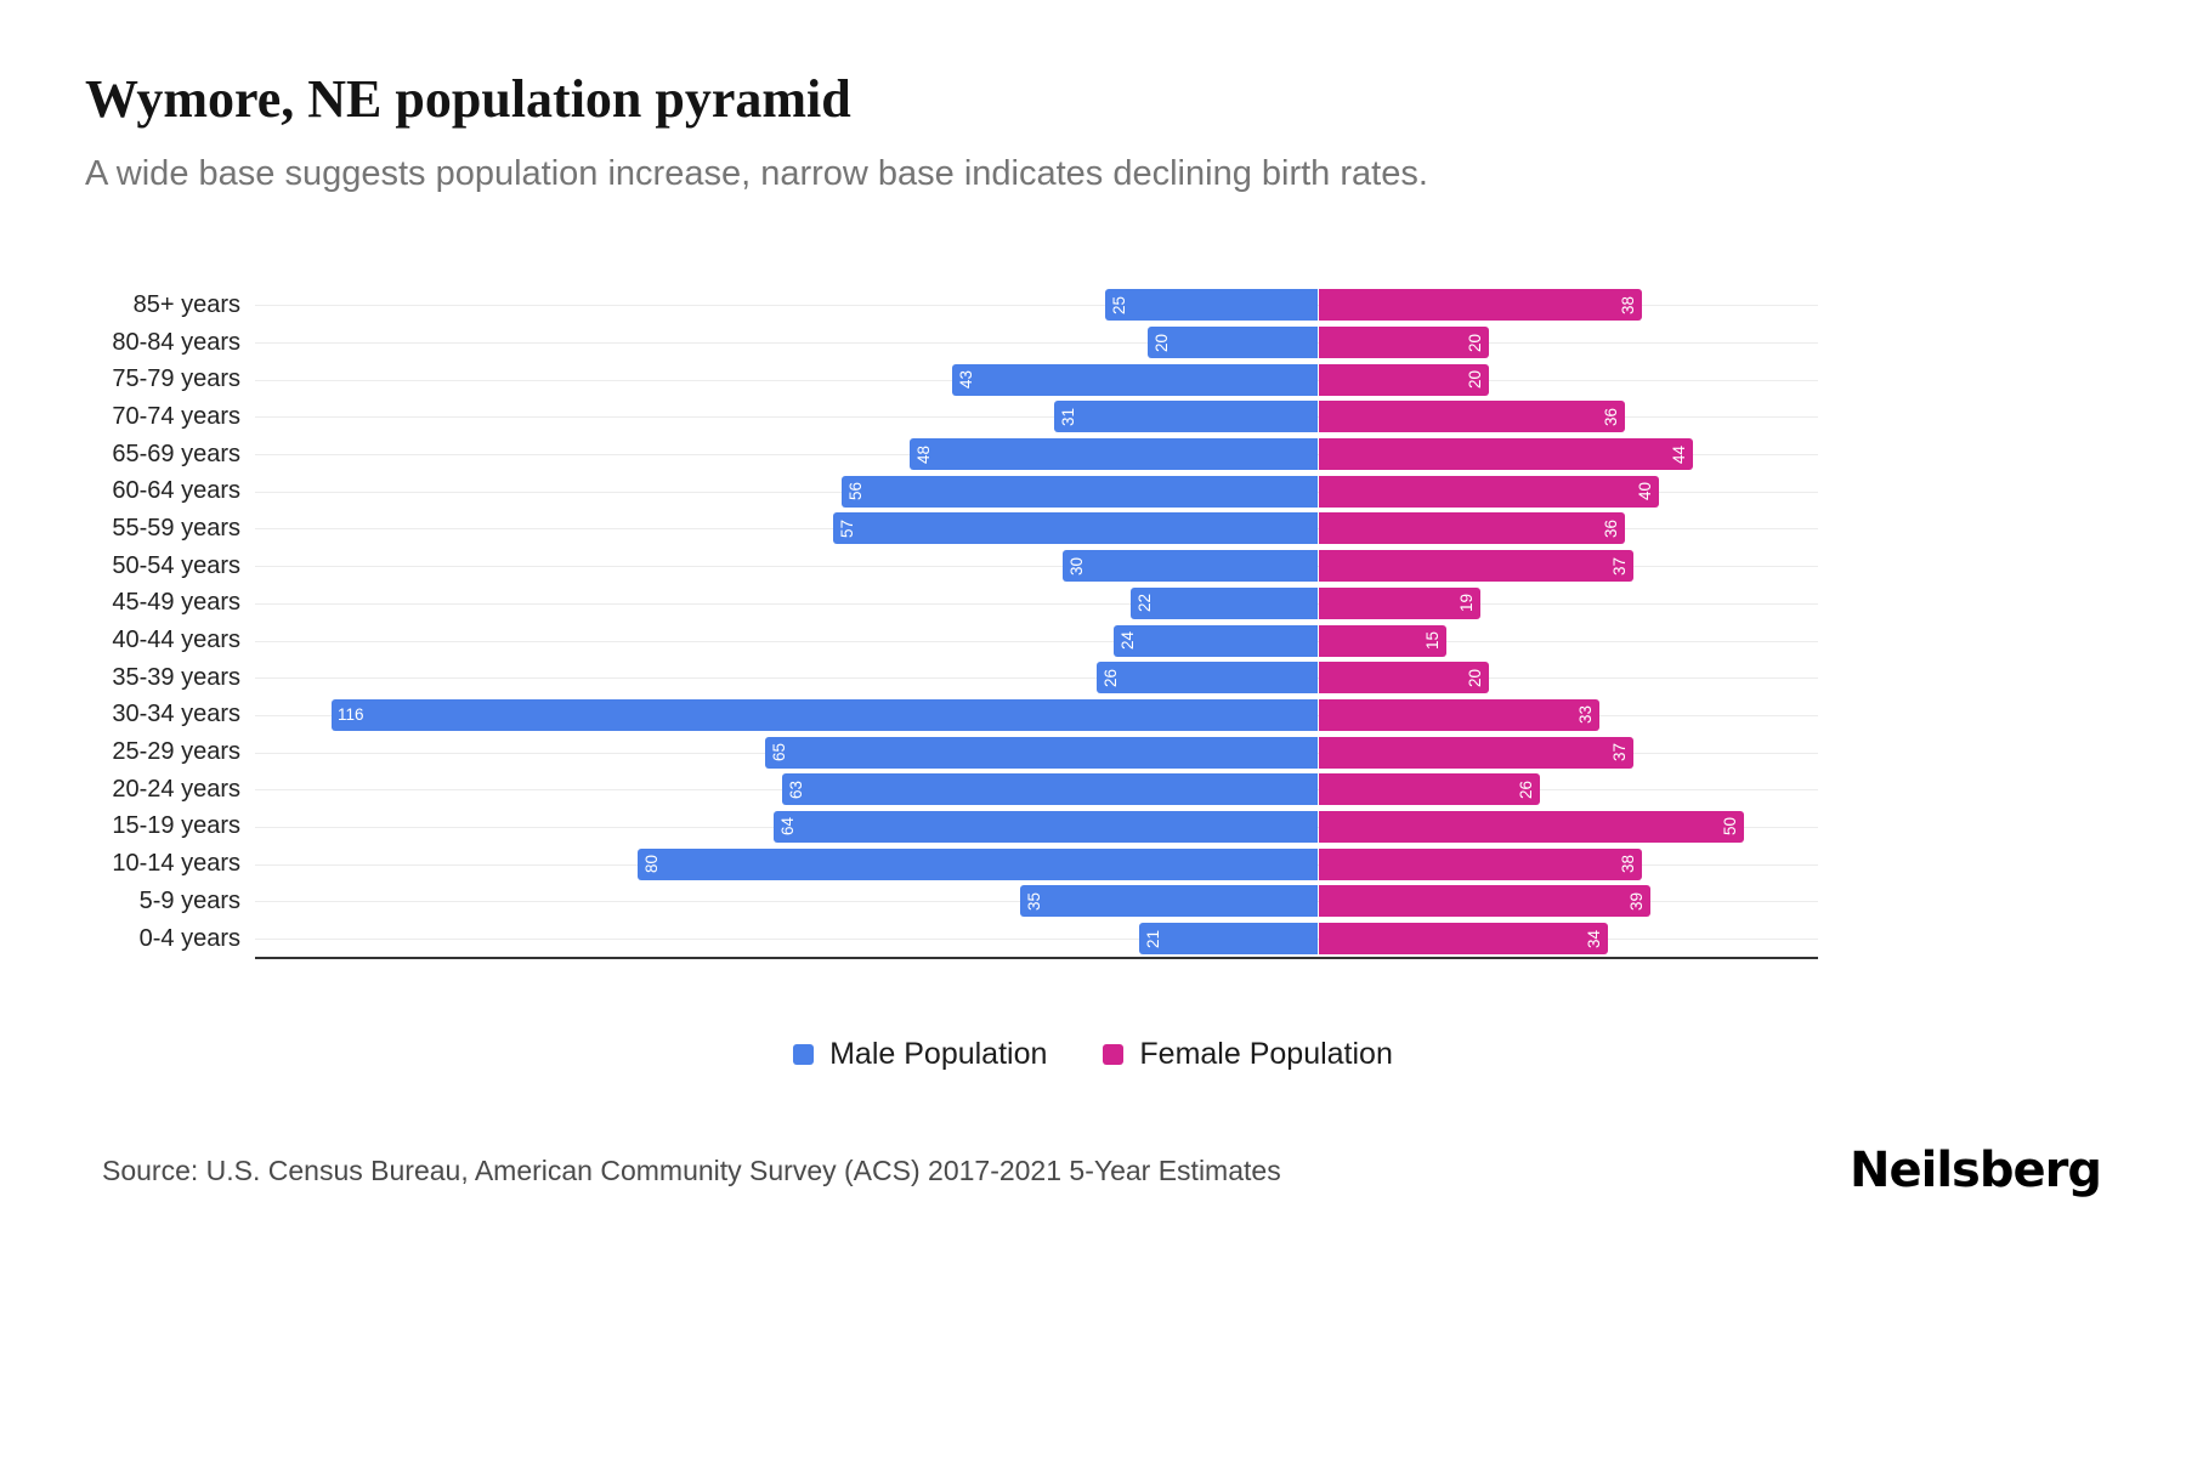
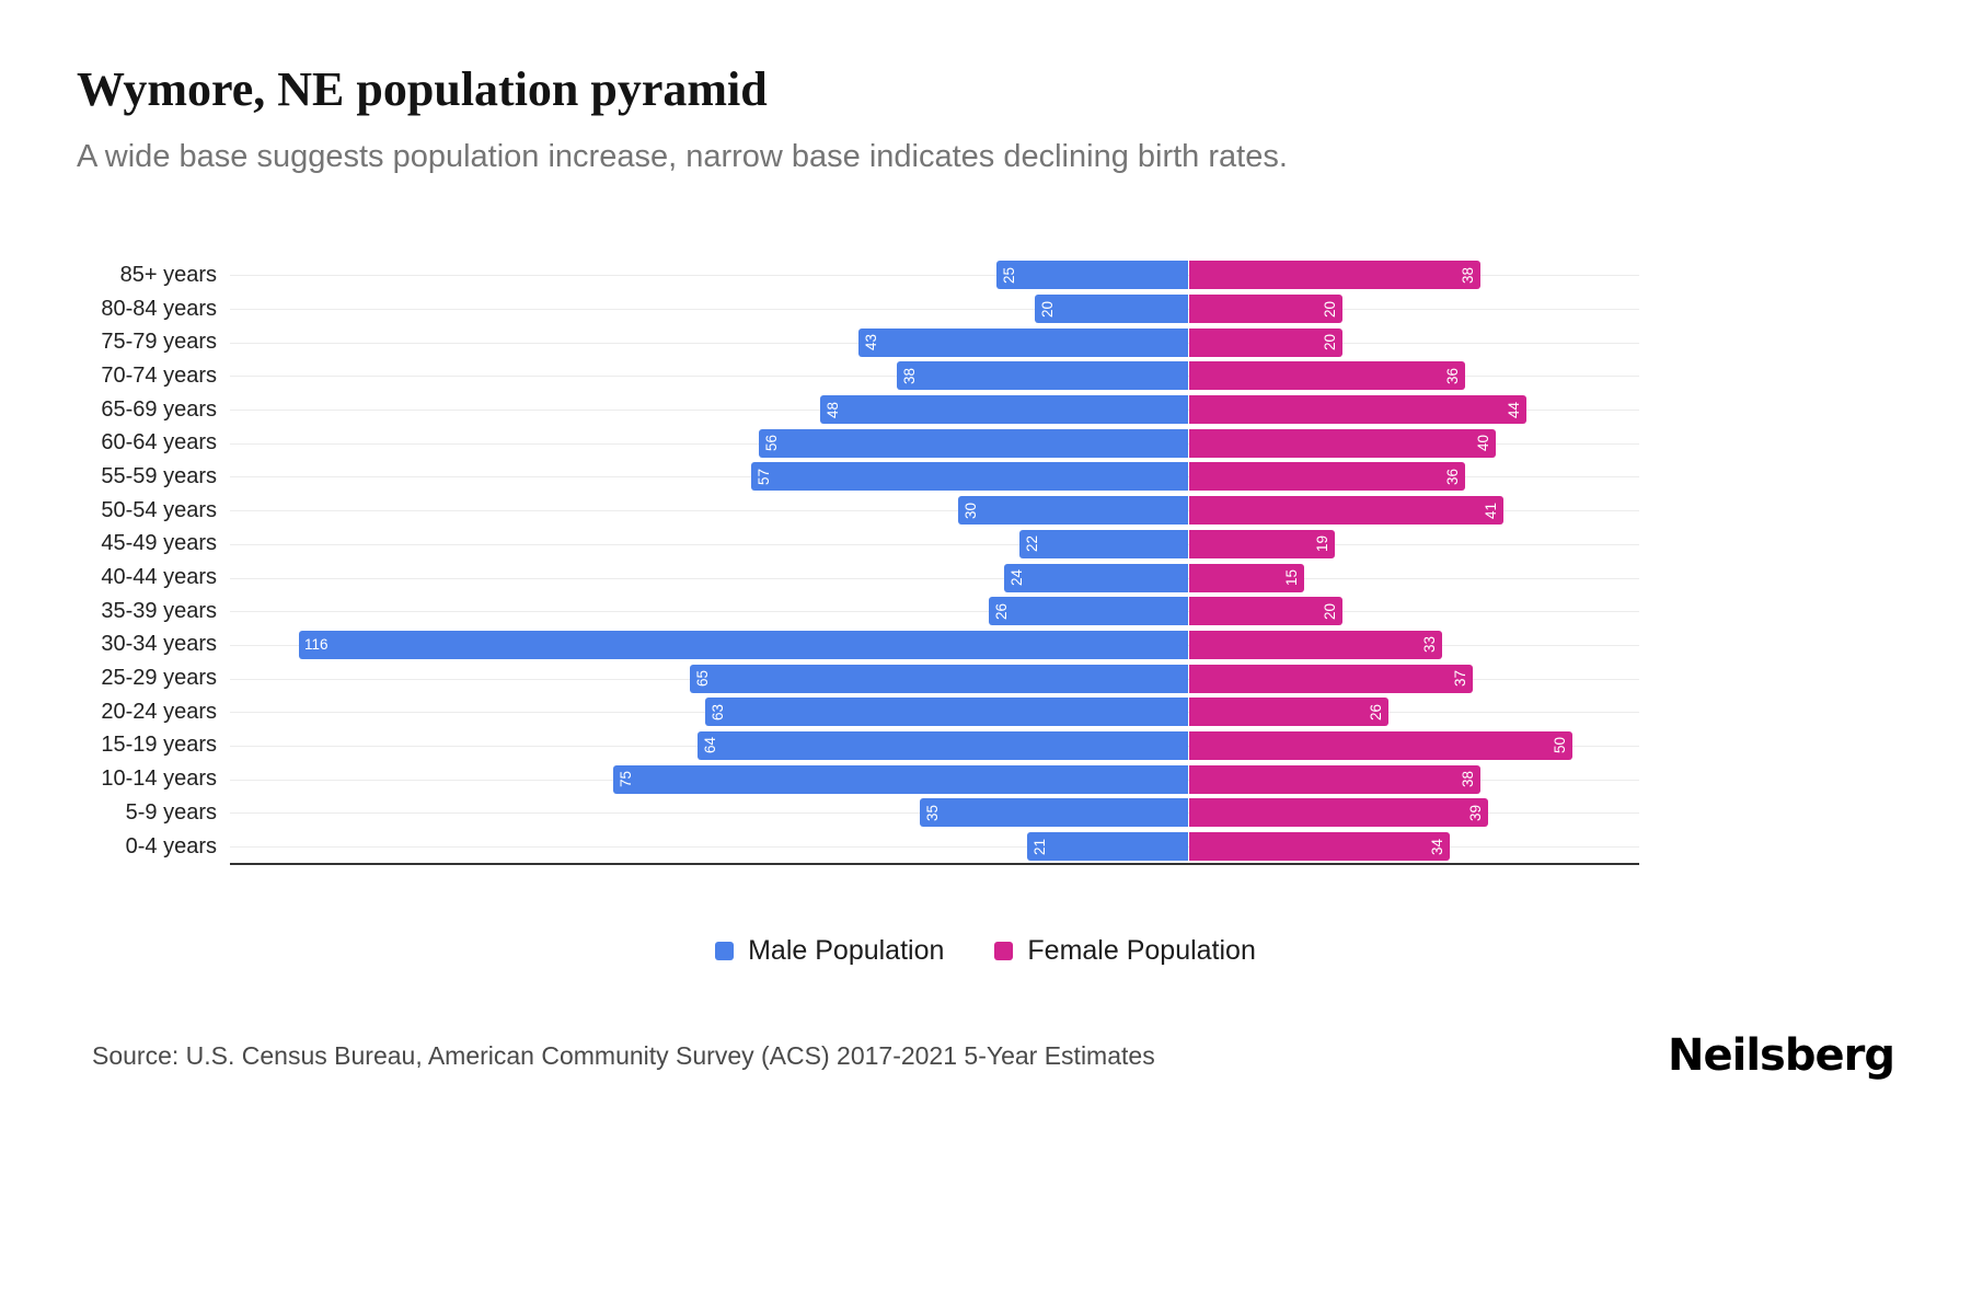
Male Population/70-74 years: 31 -> 38
Female Population/50-54 years: 37 -> 41
Male Population/10-14 years: 80 -> 75
